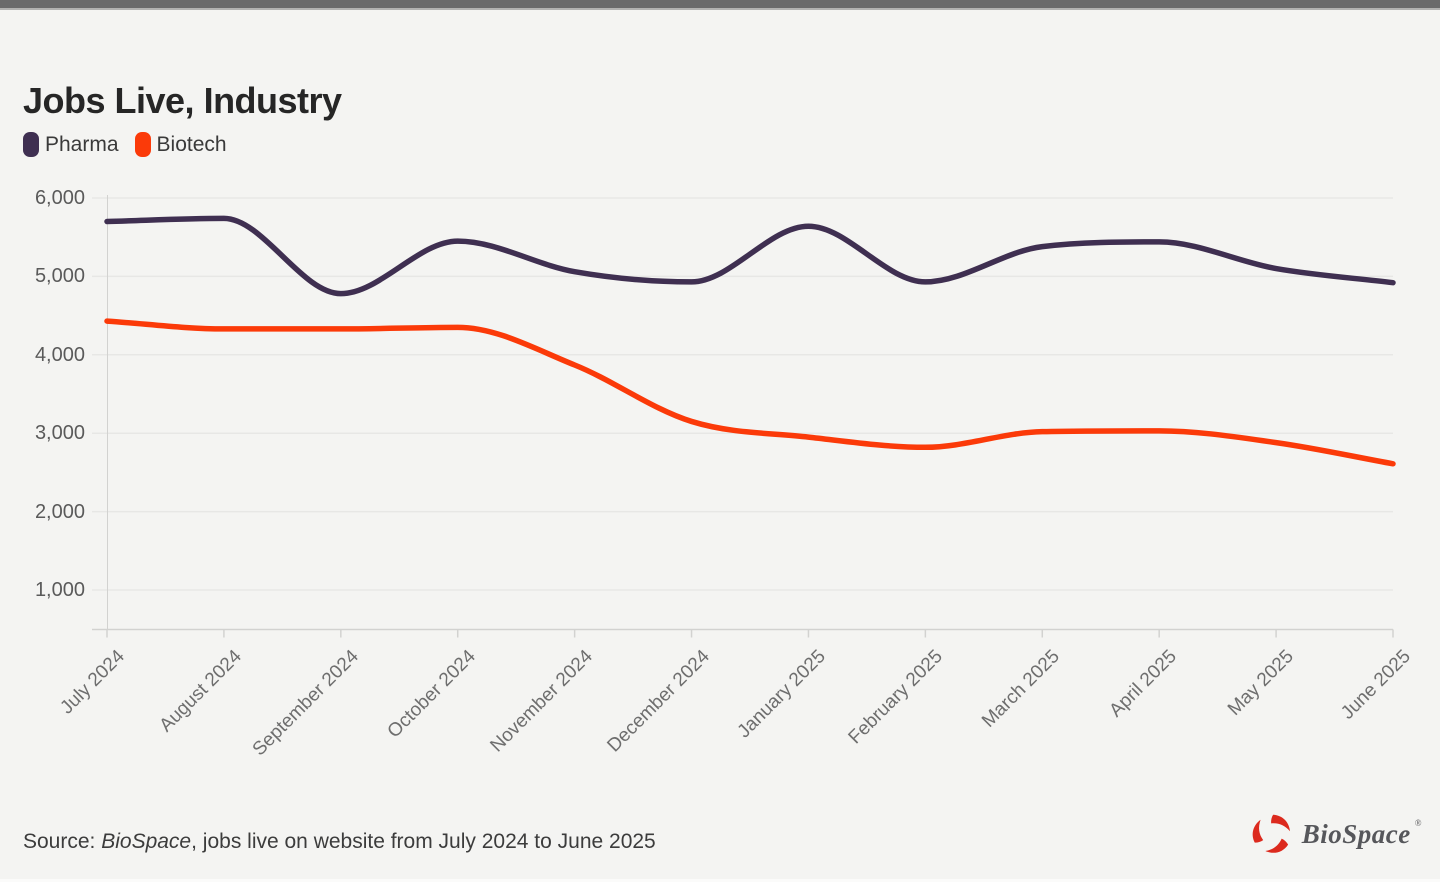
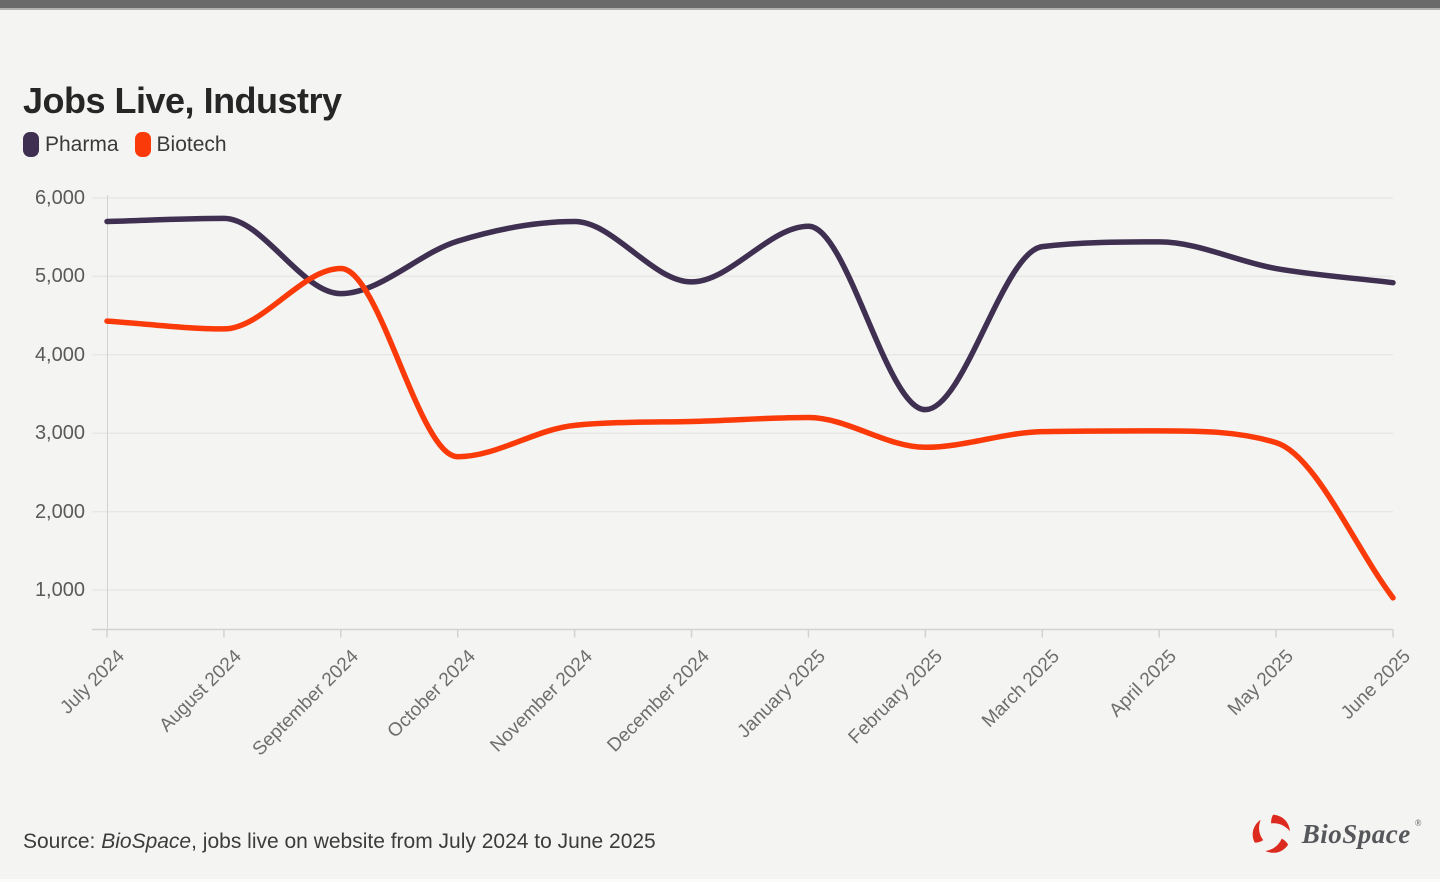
Biotech/September 2024: 4300 -> 5100
Biotech/October 2024: 4400 -> 2700
Pharma/November 2024: 5100 -> 5700
Biotech/November 2024: 3900 -> 3100
Biotech/January 2025: 3000 -> 3200
Pharma/February 2025: 4900 -> 3300
Biotech/June 2025: 2600 -> 900
